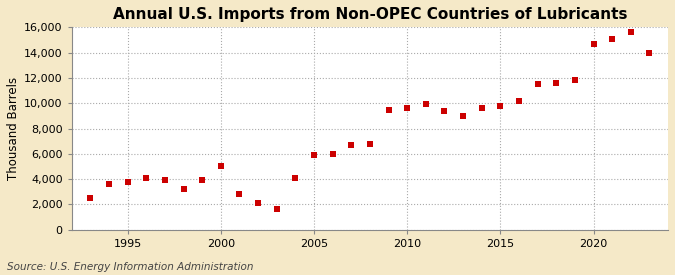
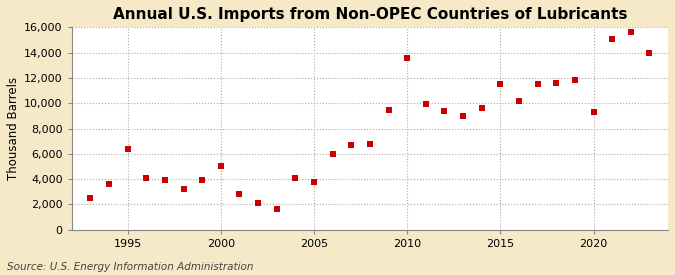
1995: 3,800 -> 6,400
2005: 5,900 -> 3,800
2010: 9,600 -> 13,600
2015: 9,800 -> 11,500
2020: 14,700 -> 9,300
